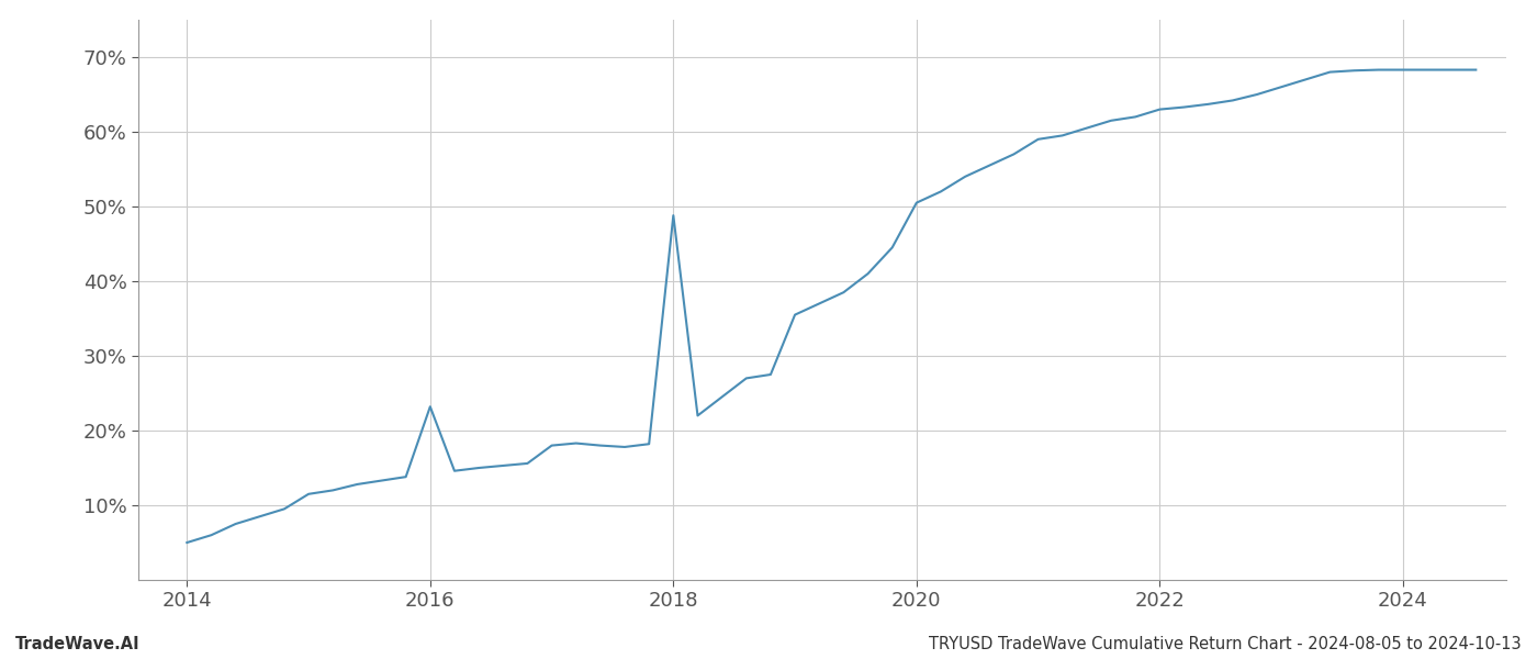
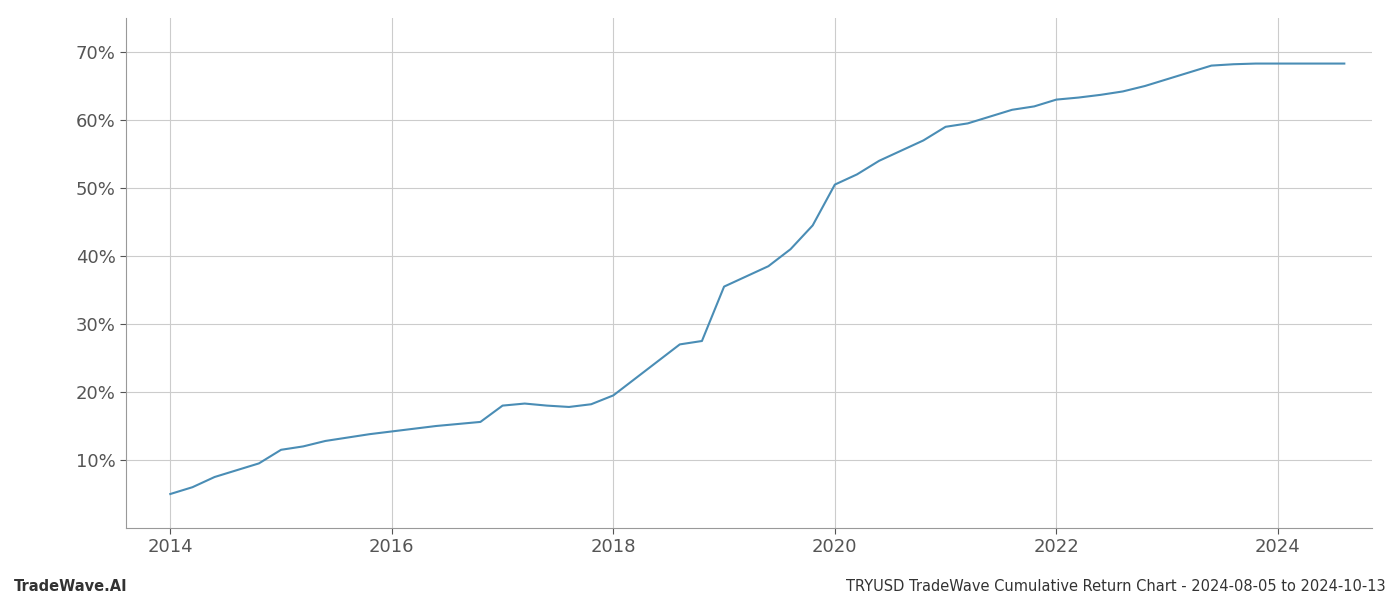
2016: 23.2% -> 14.2%
2018: 48.8% -> 19.5%
